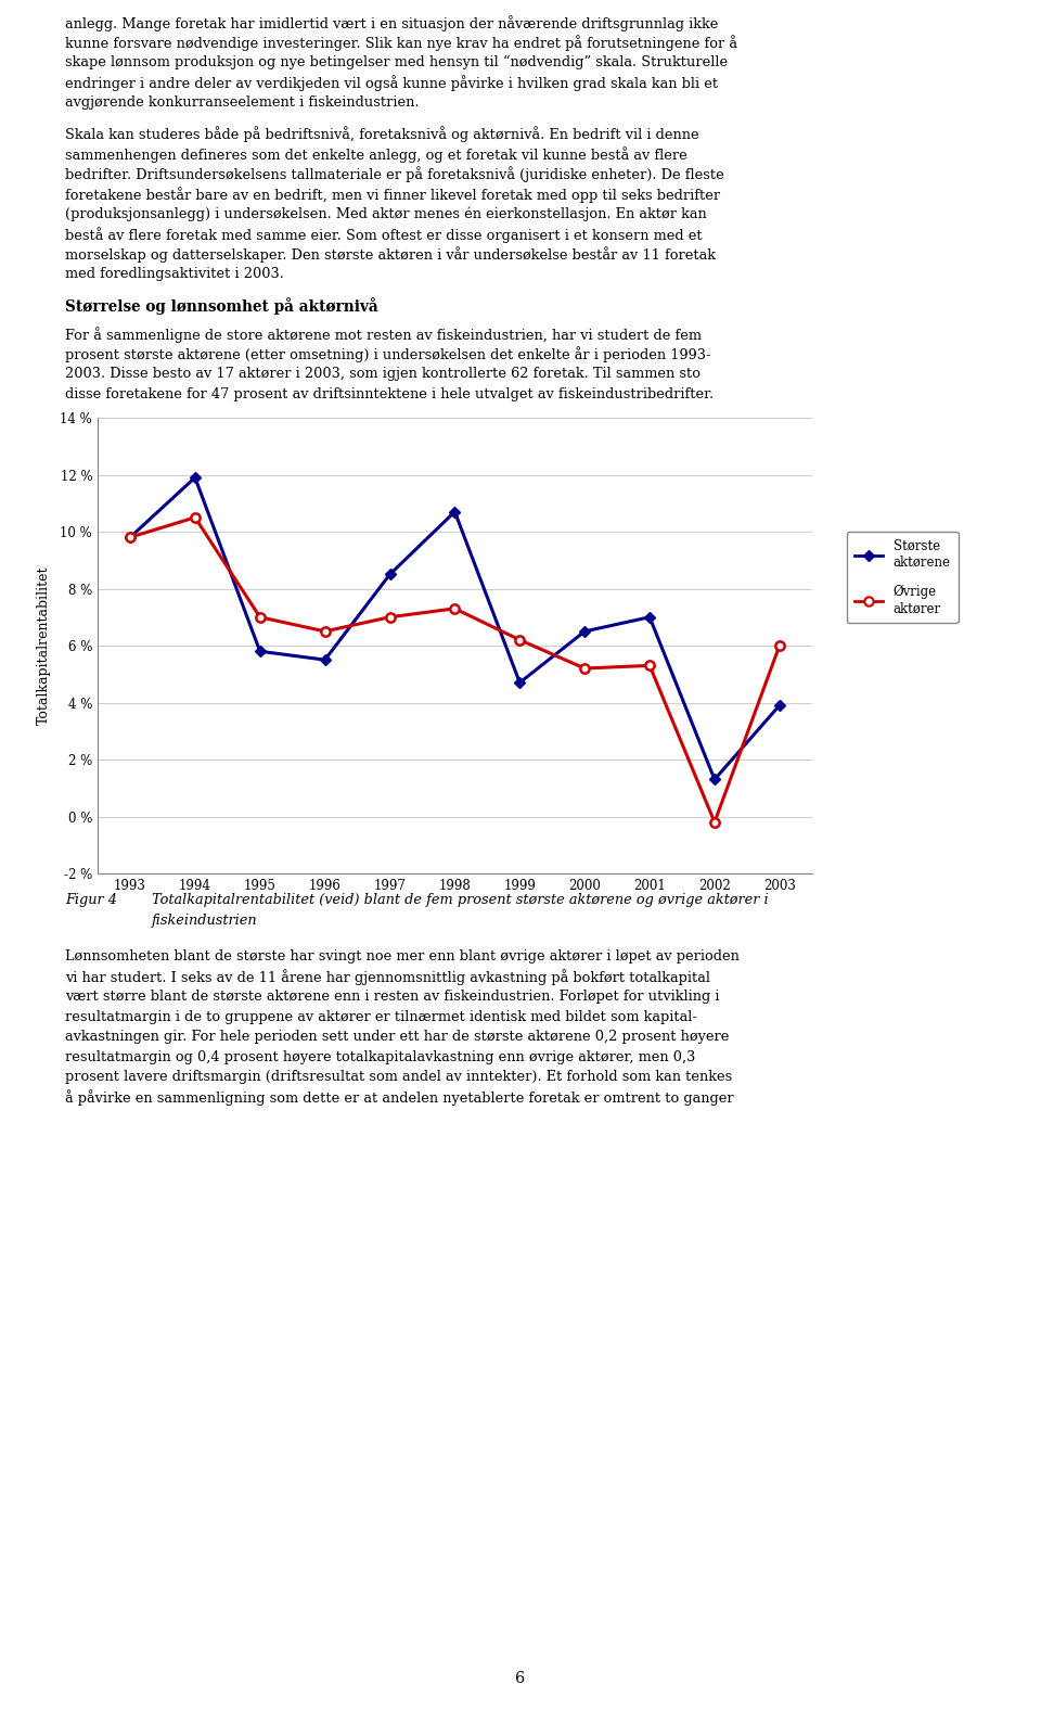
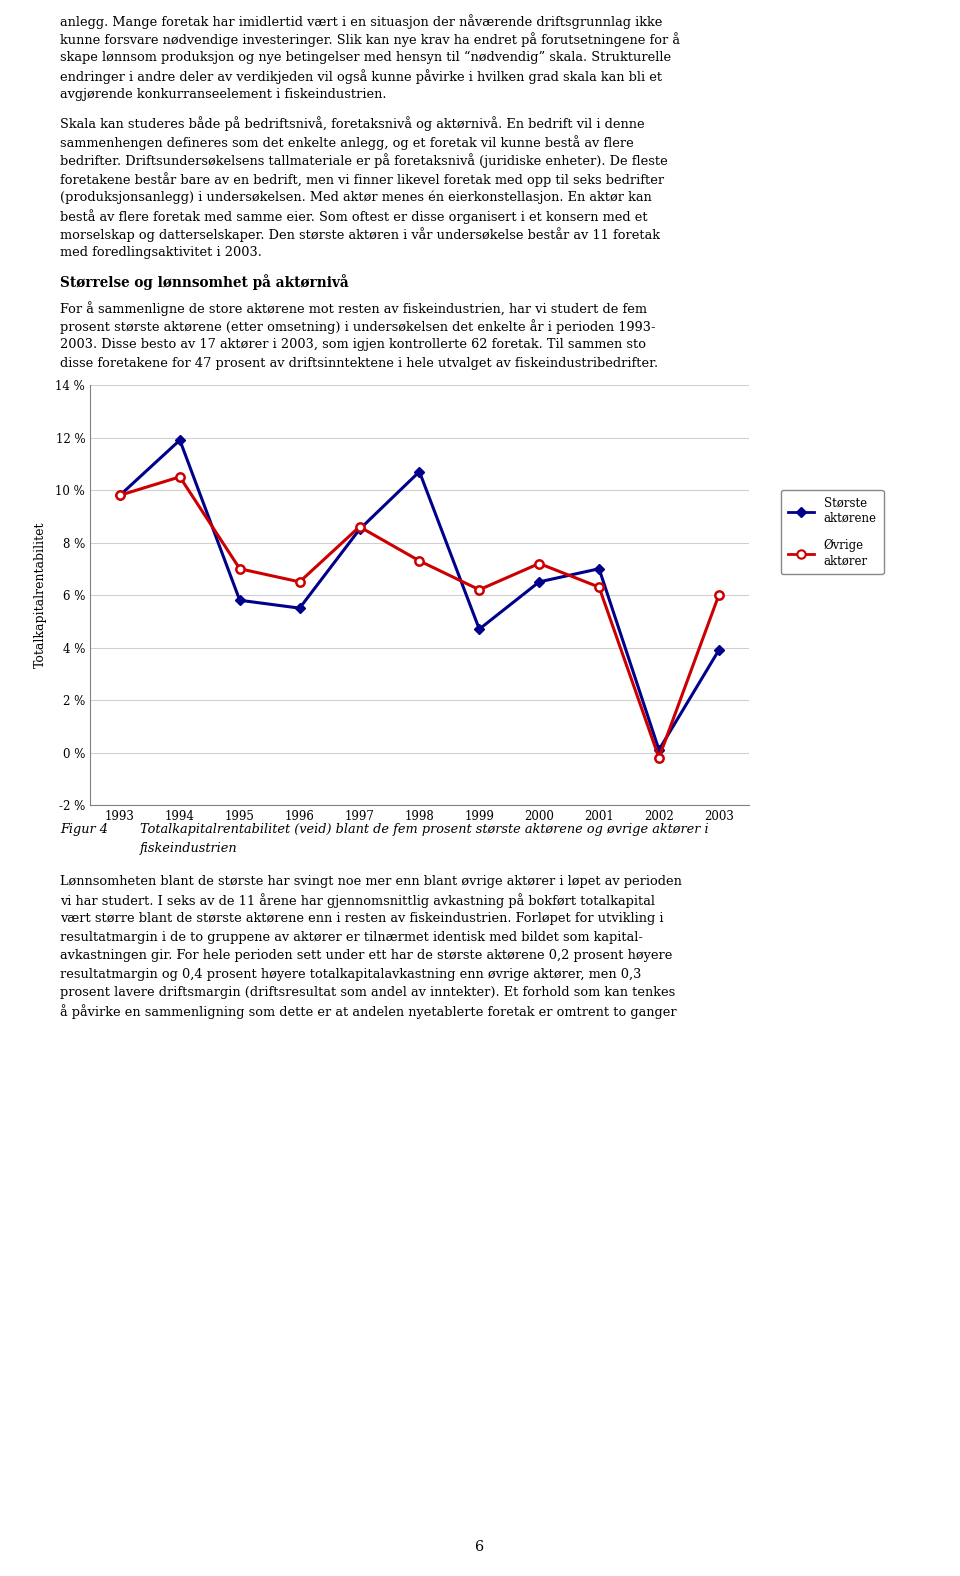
Øvrige aktører/1997: 7.0 % -> 8.6 %
Øvrige aktører/2000: 5.2 % -> 7.2 %
Øvrige aktører/2001: 5.3 % -> 6.3 %
Største aktørene/2002: 1.3 % -> 0.1 %
